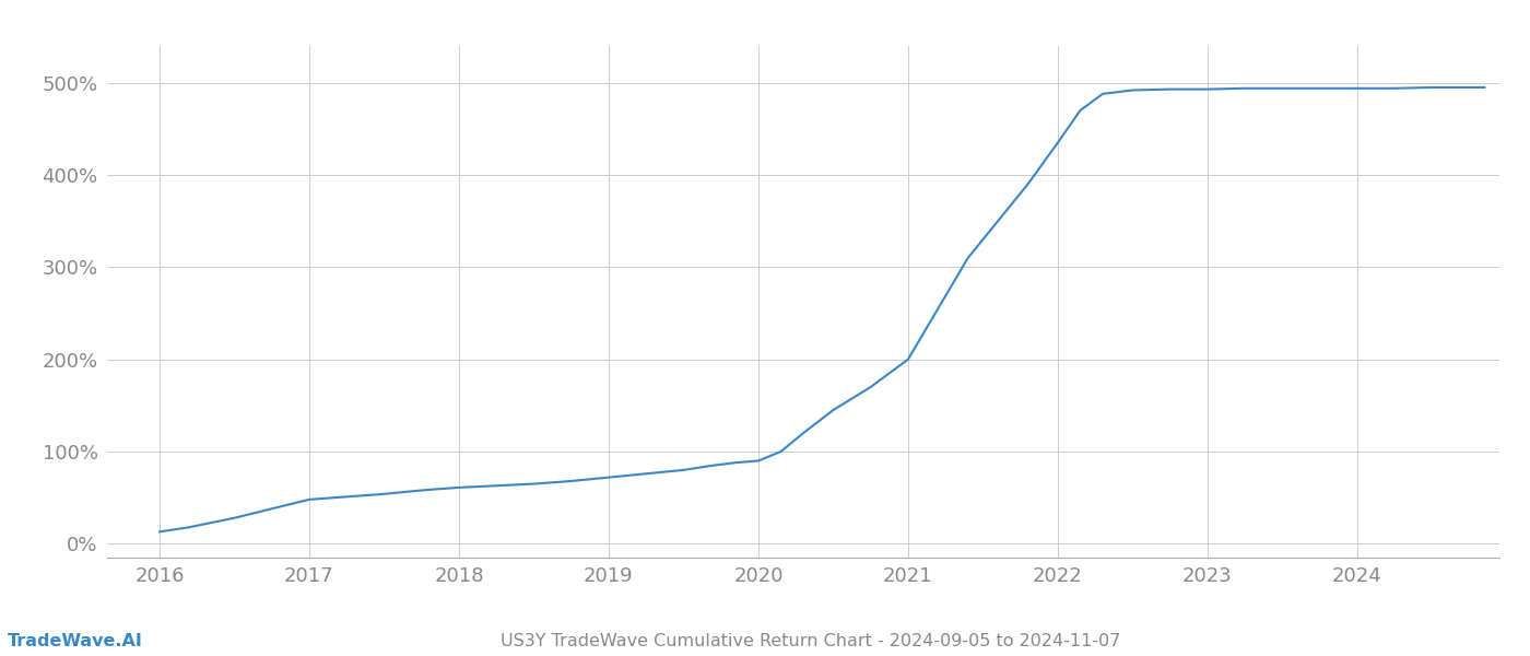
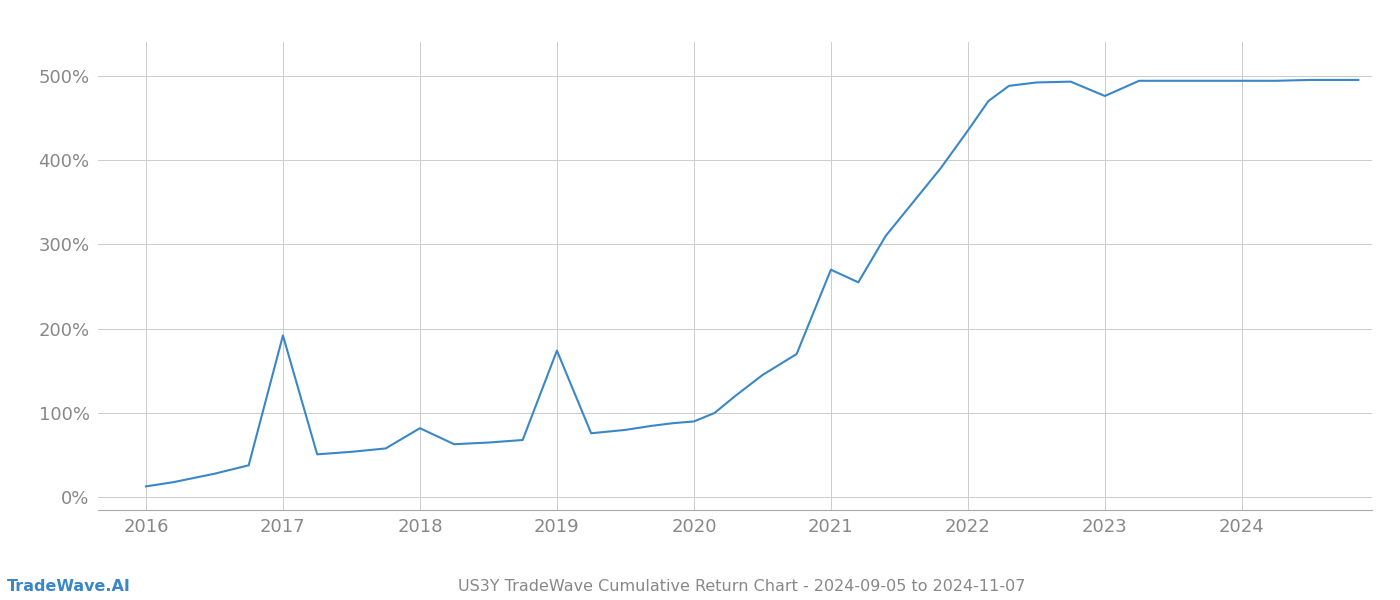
2017: 48% -> 192%
2018: 61% -> 82%
2019: 72% -> 174%
2021: 200% -> 270%
2023: 493% -> 476%
